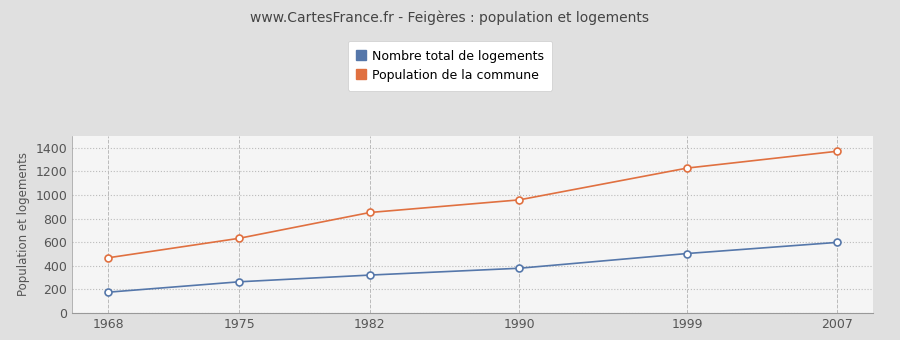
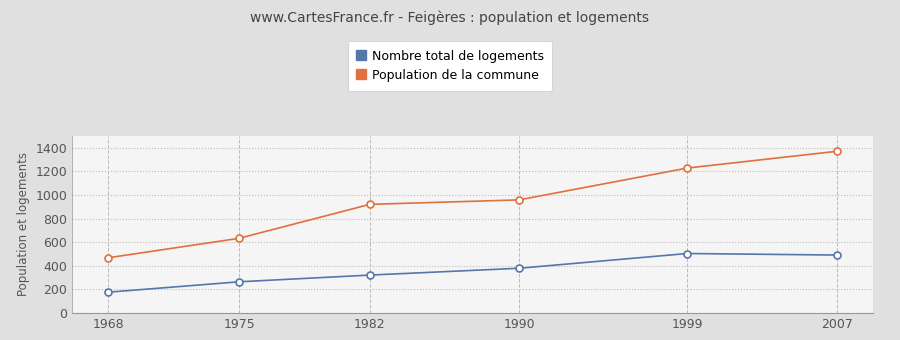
Population de la commune/1982: 850 -> 920
Nombre total de logements/2007: 600 -> 490
